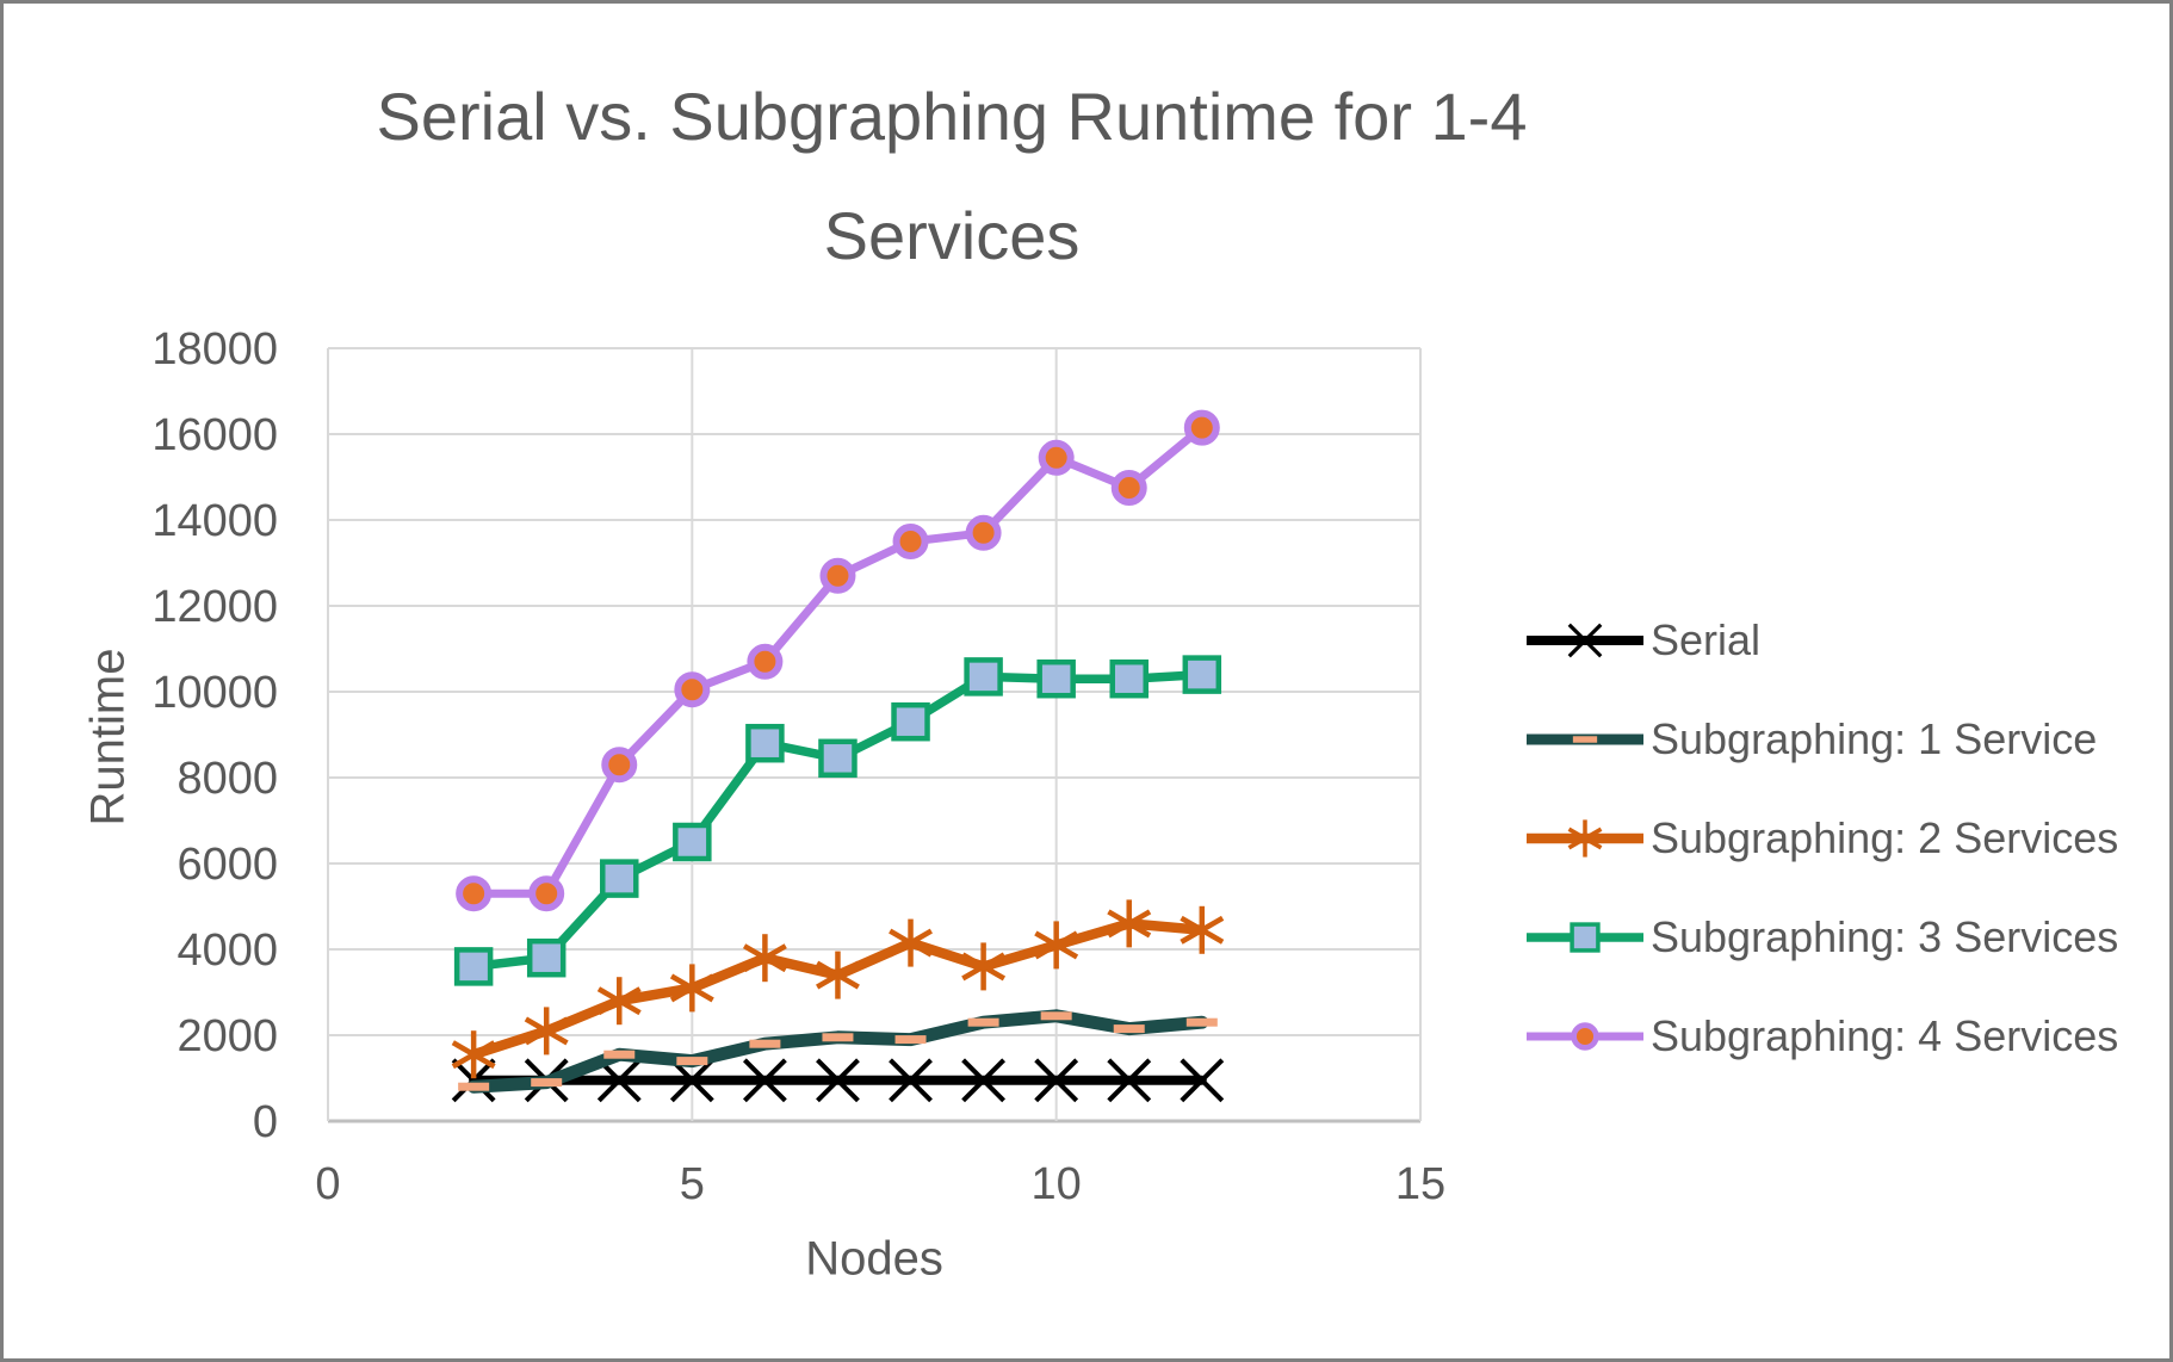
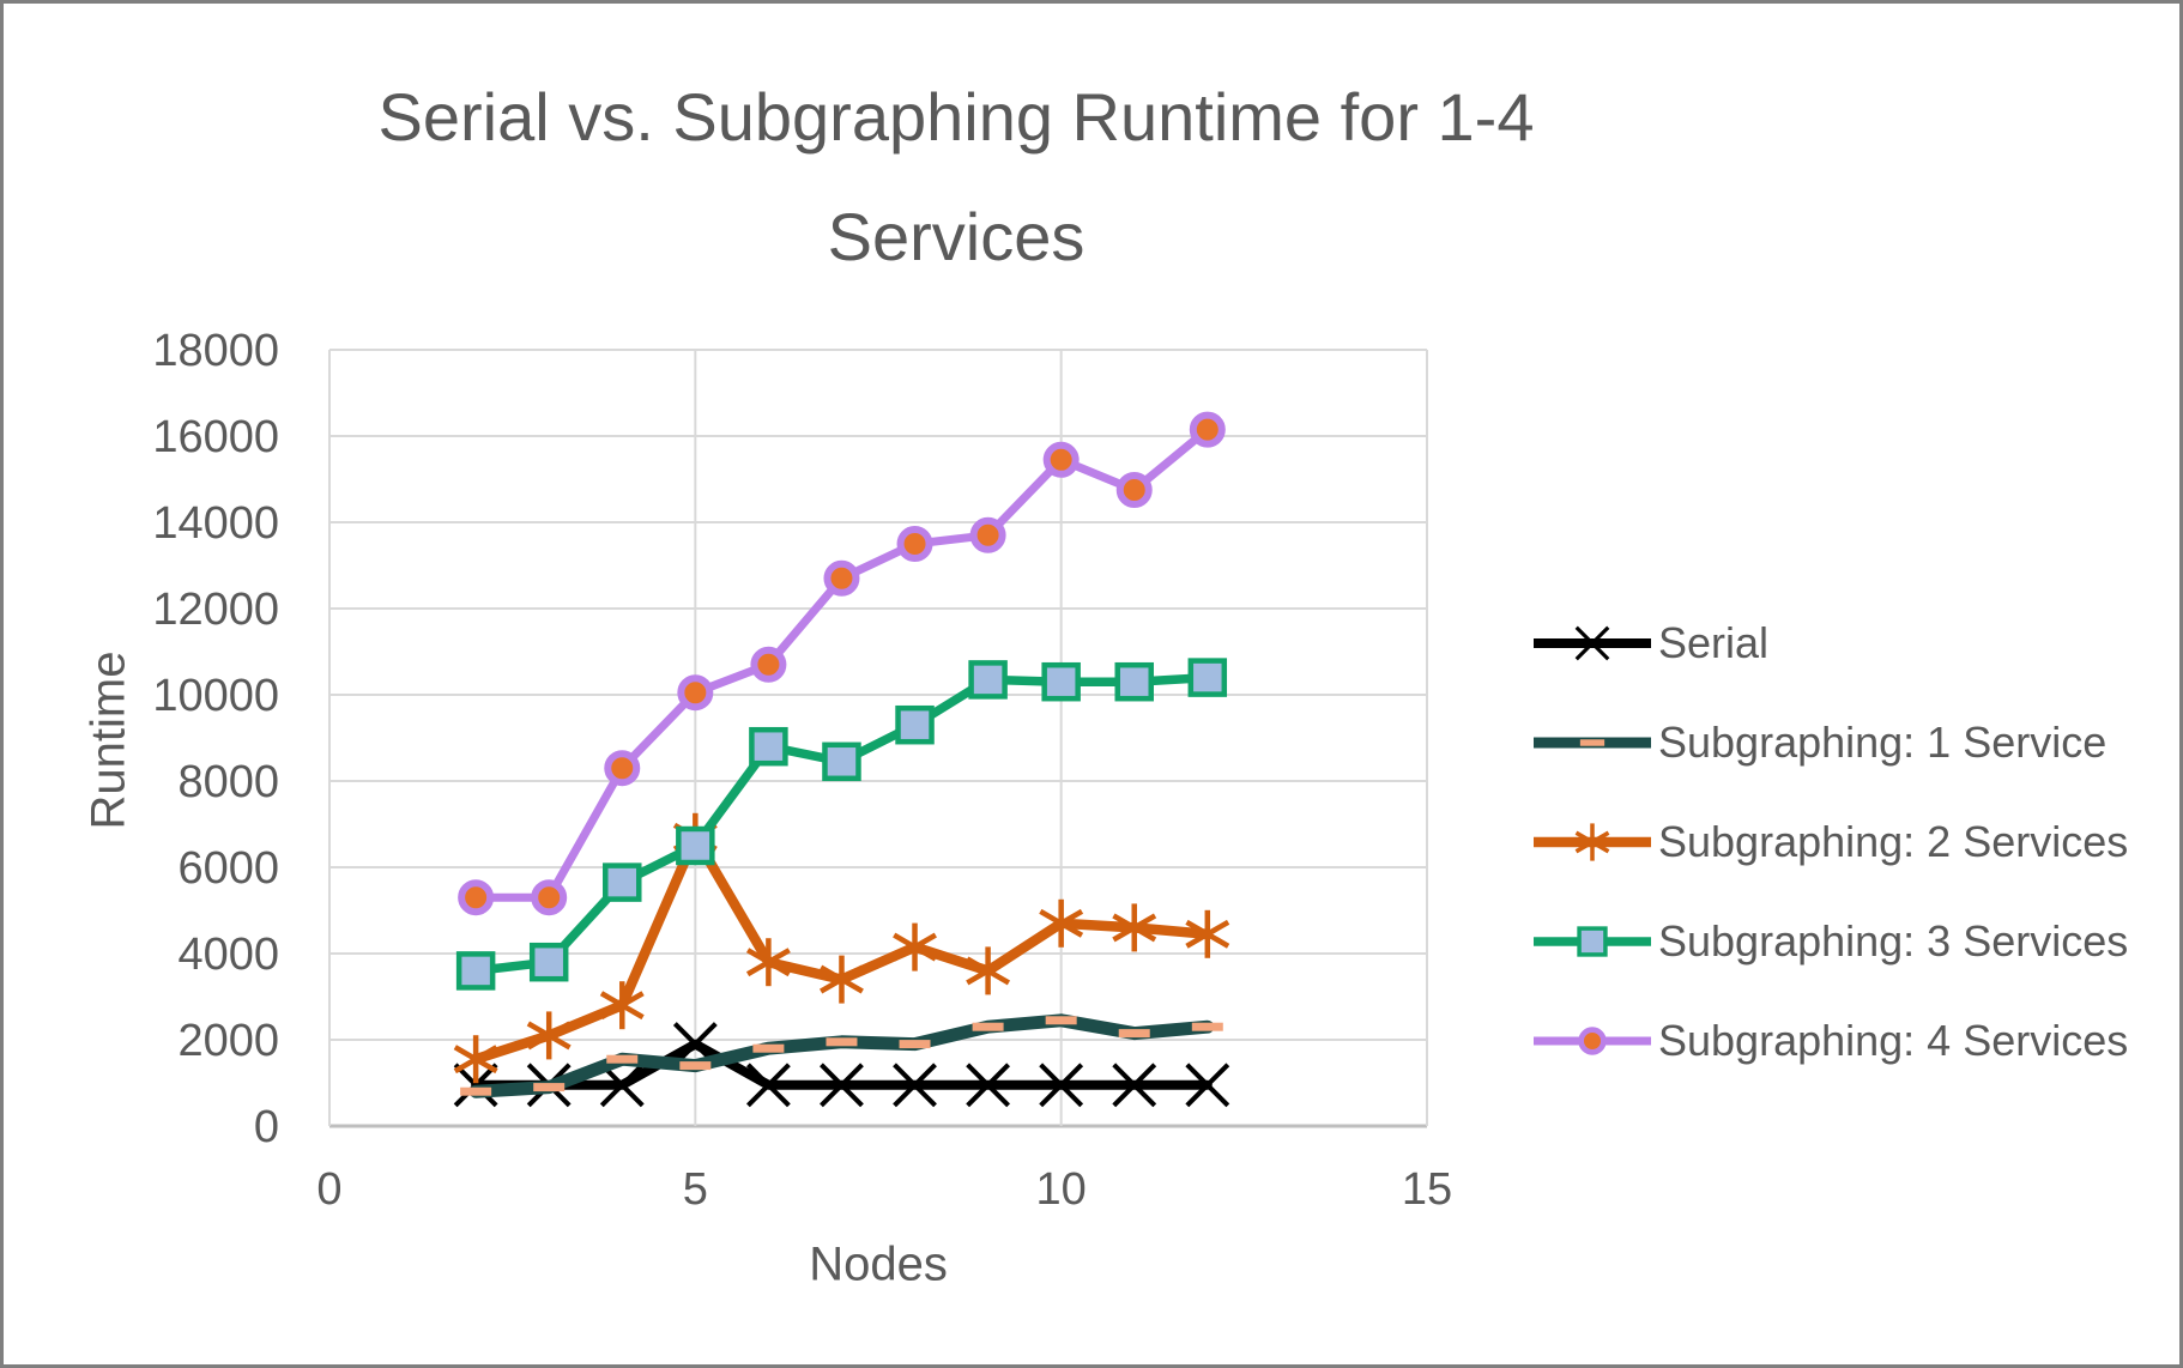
Serial/5: 1000 -> 1900
Subgraphing: 2 Services/5: 3100 -> 6700
Subgraphing: 2 Services/10: 4100 -> 4700
